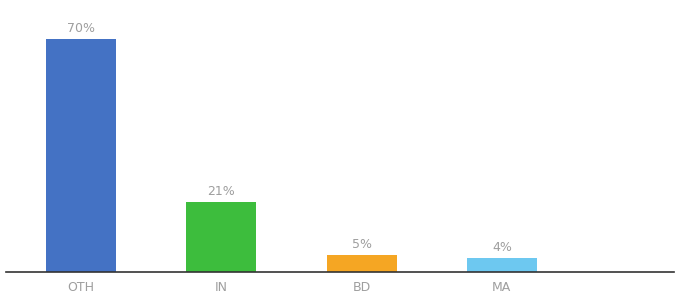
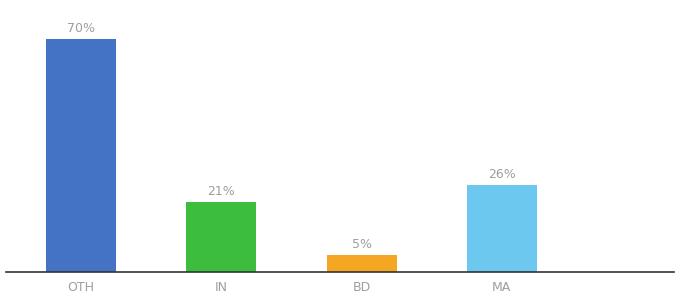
MA: 4% -> 26%
